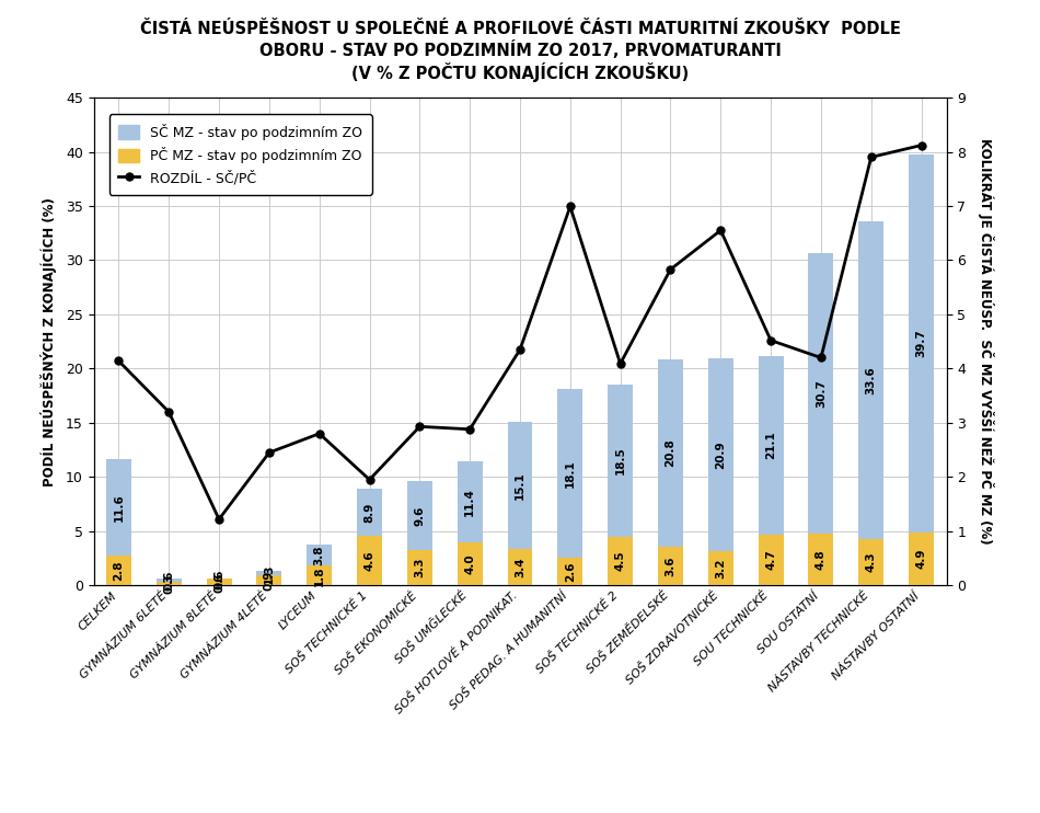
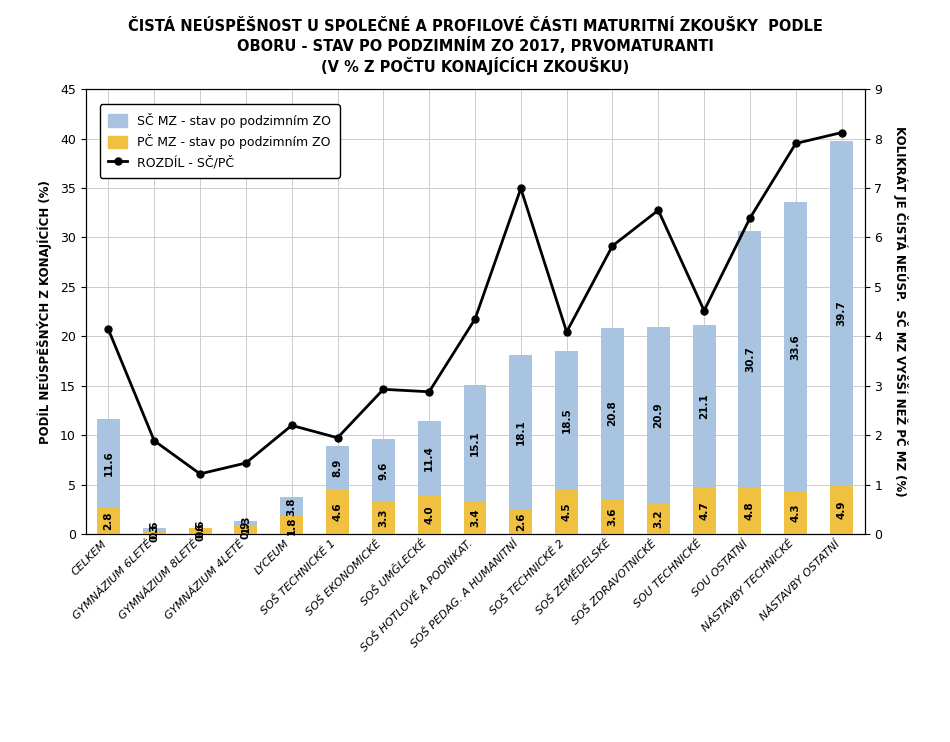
ROZDÍL - SČ/PČ/GYMNÁZIUM 6LETÉ: 3.20 -> 1.89
ROZDÍL - SČ/PČ/GYMNÁZIUM 4LETÉ: 2.45 -> 1.44
ROZDÍL - SČ/PČ/LYCEUM: 2.80 -> 2.20
ROZDÍL - SČ/PČ/SOU OSTATNÍ: 4.20 -> 6.39
